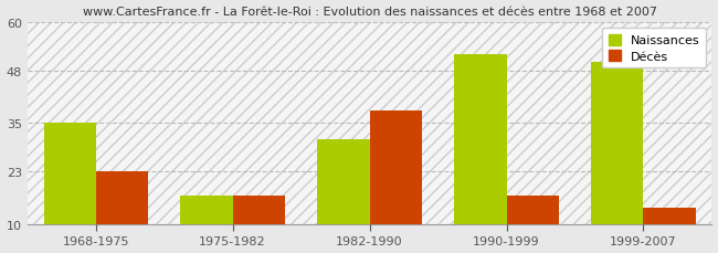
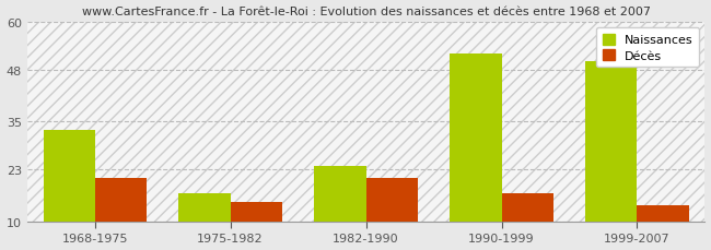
Naissances/1968-1975: 35 -> 33
Décès/1968-1975: 23 -> 21
Décès/1975-1982: 17 -> 15
Naissances/1982-1990: 31 -> 24
Décès/1982-1990: 38 -> 21
